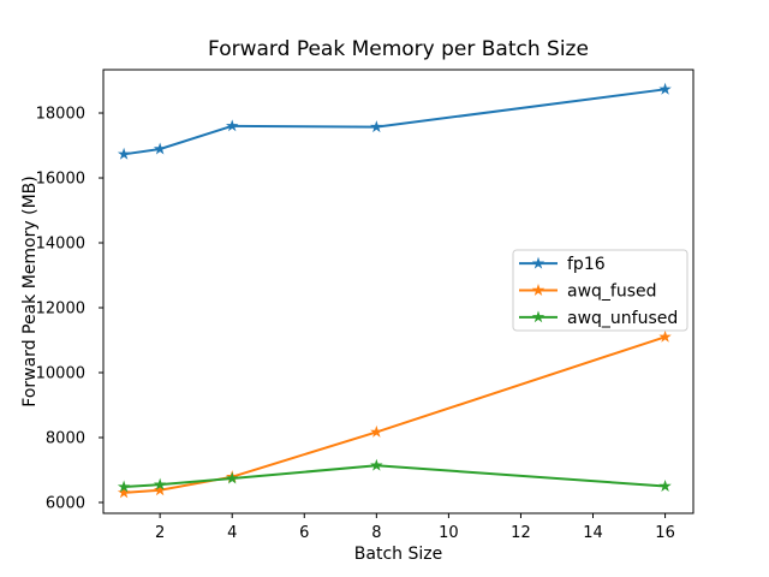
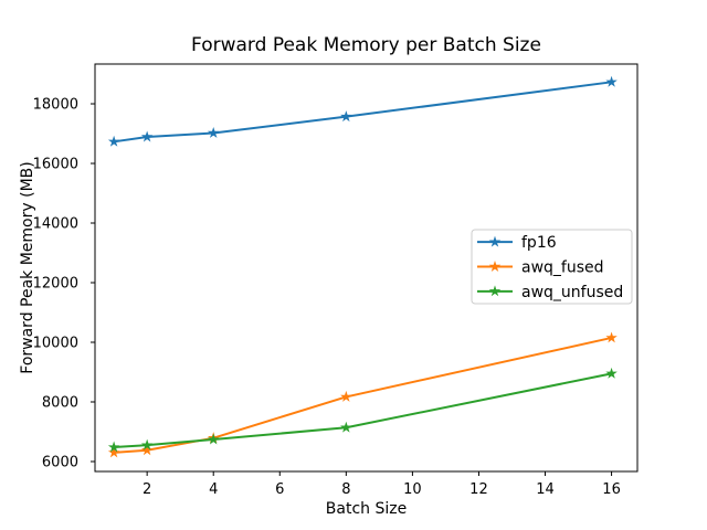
fp16/4: 17600 -> 17000
awq_fused/16: 11100 -> 10200
awq_unfused/16: 6500 -> 9000
